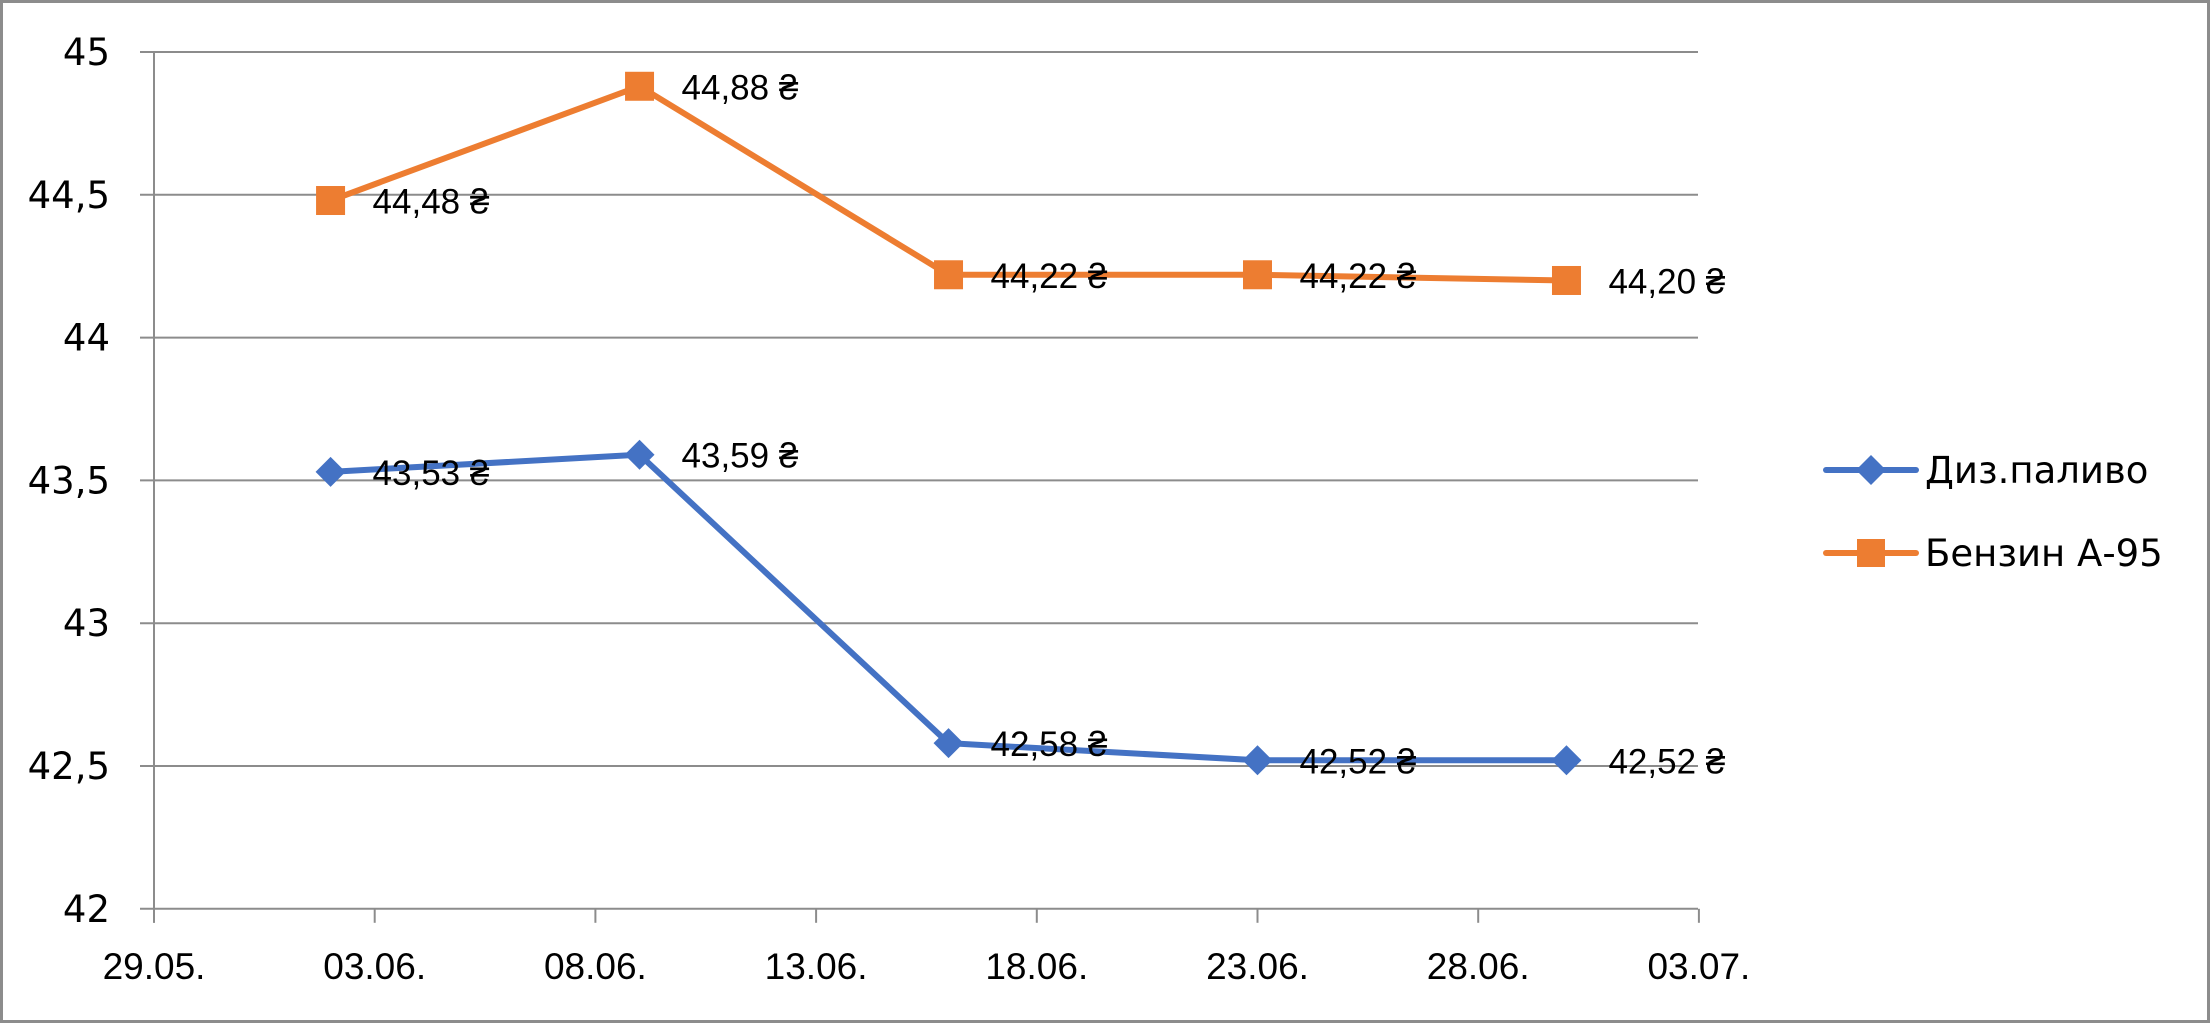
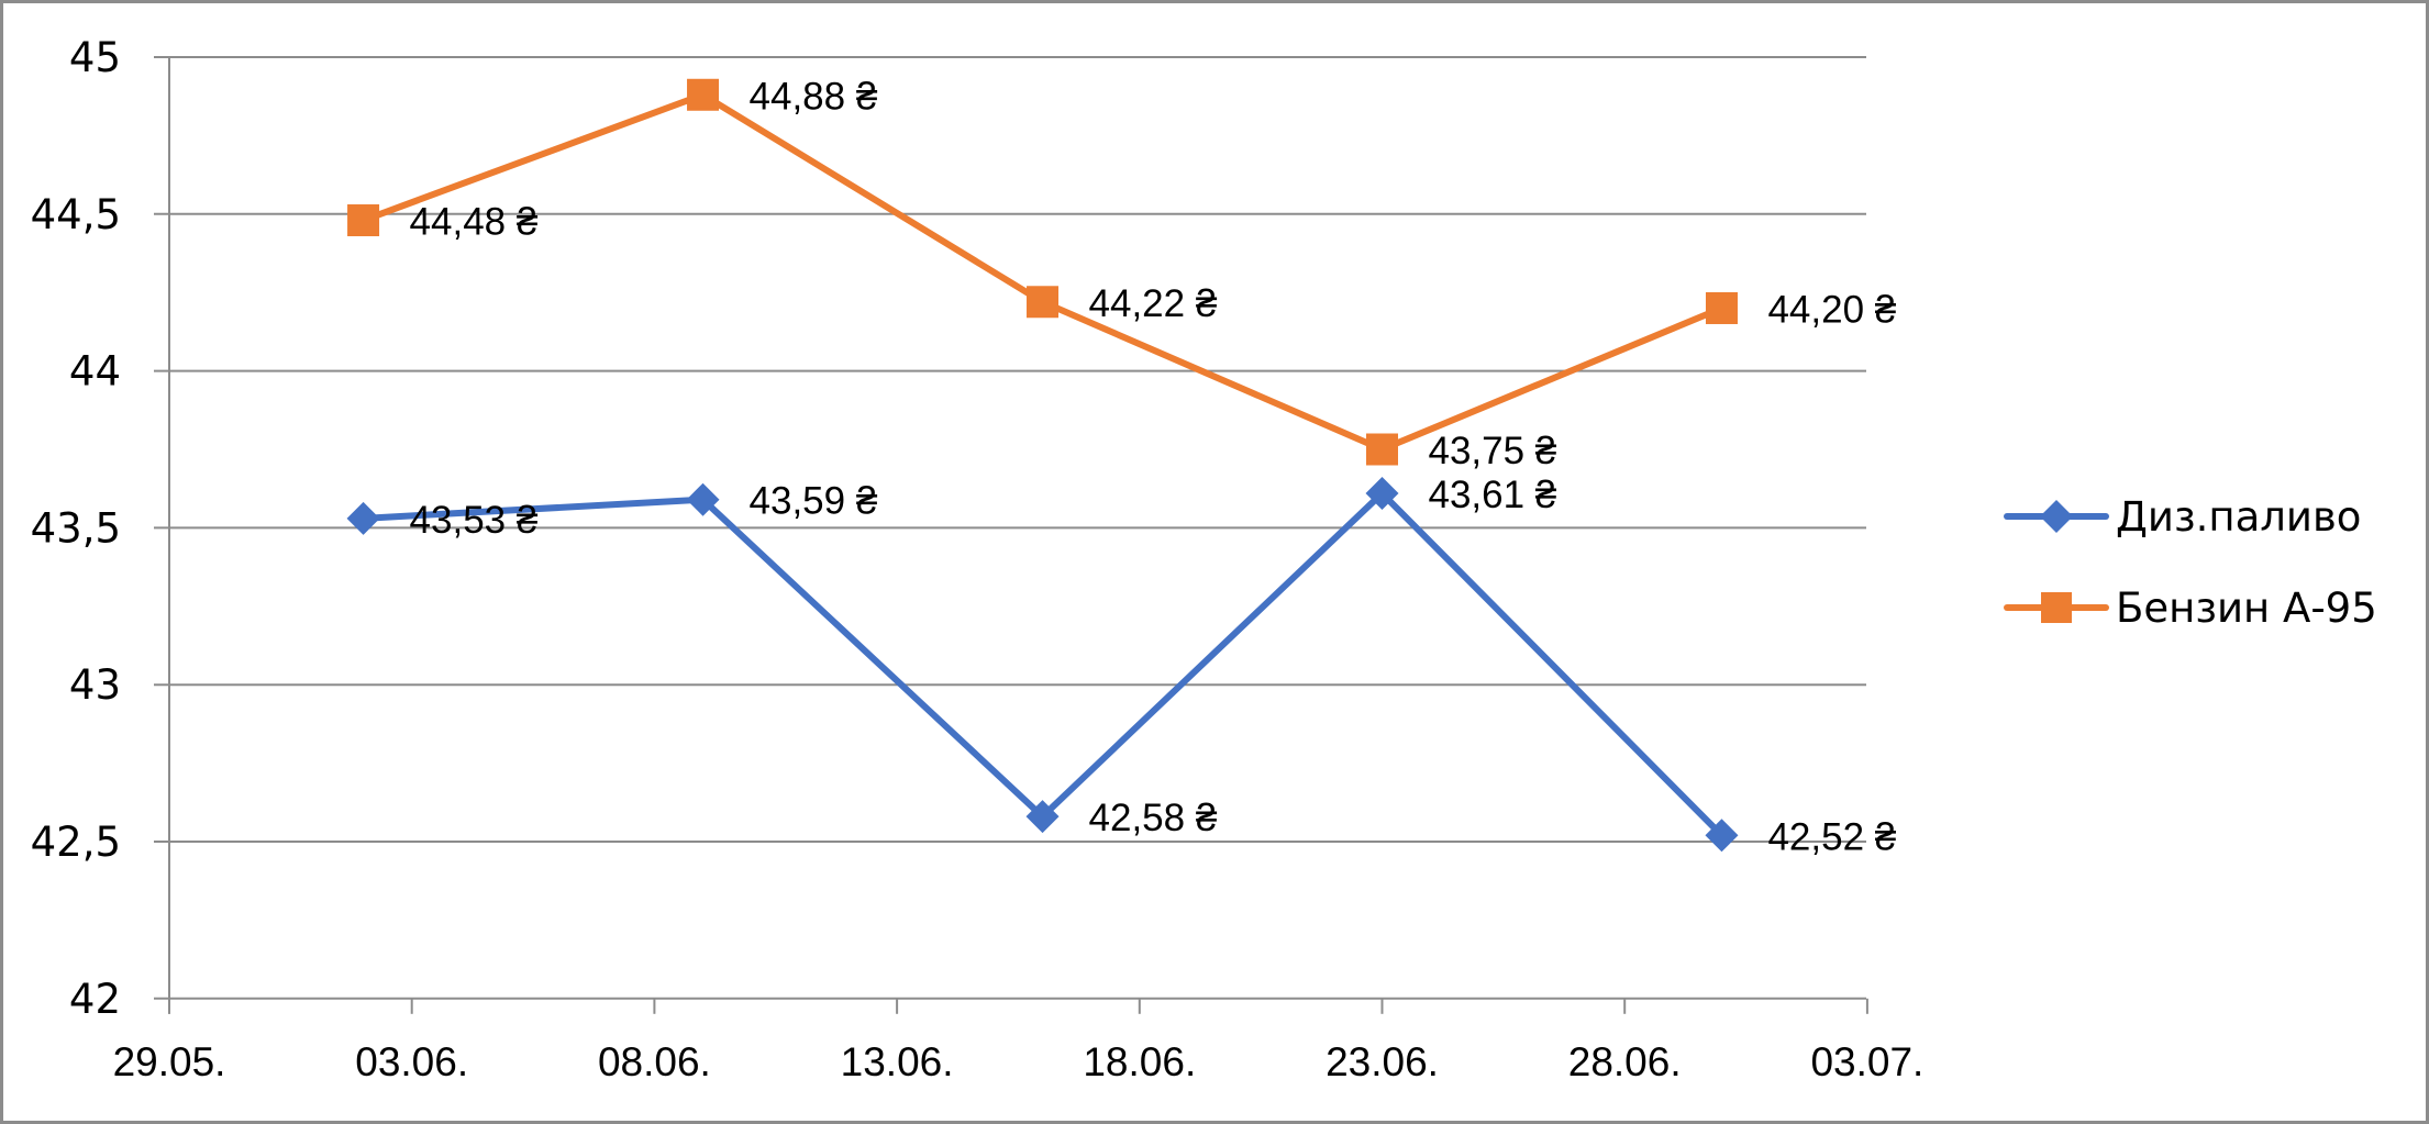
Диз.паливо/23.06.: 42,52 -> 43,61
Бензин А-95/23.06.: 44,22 -> 43,75
